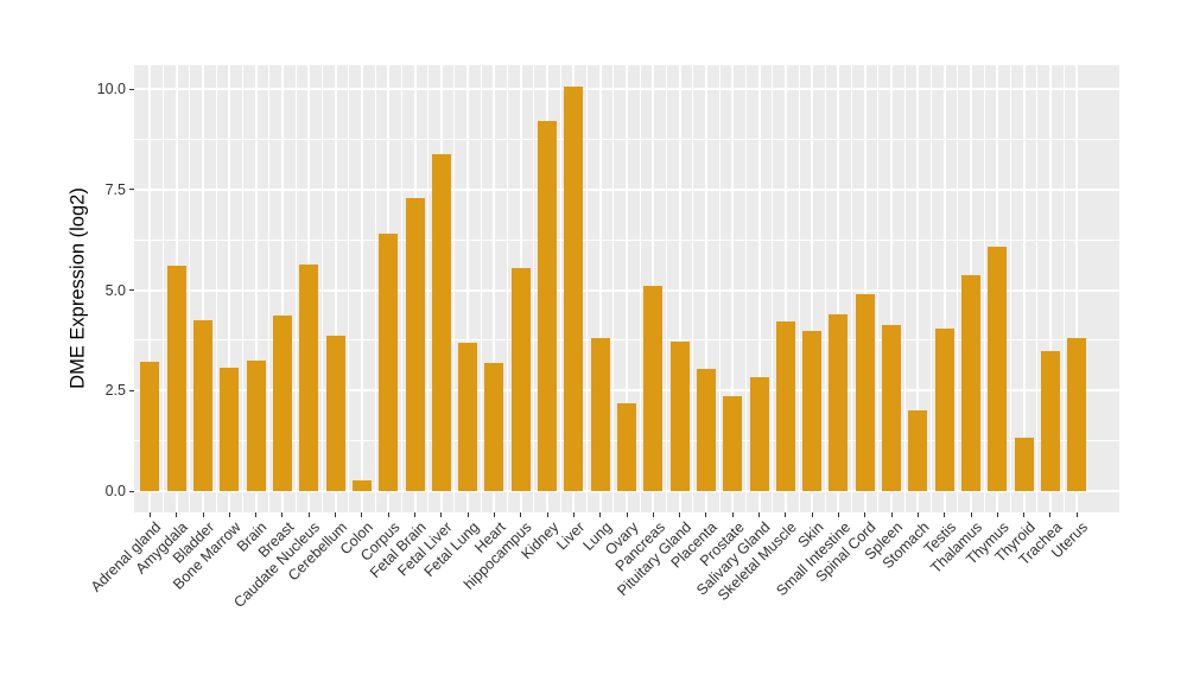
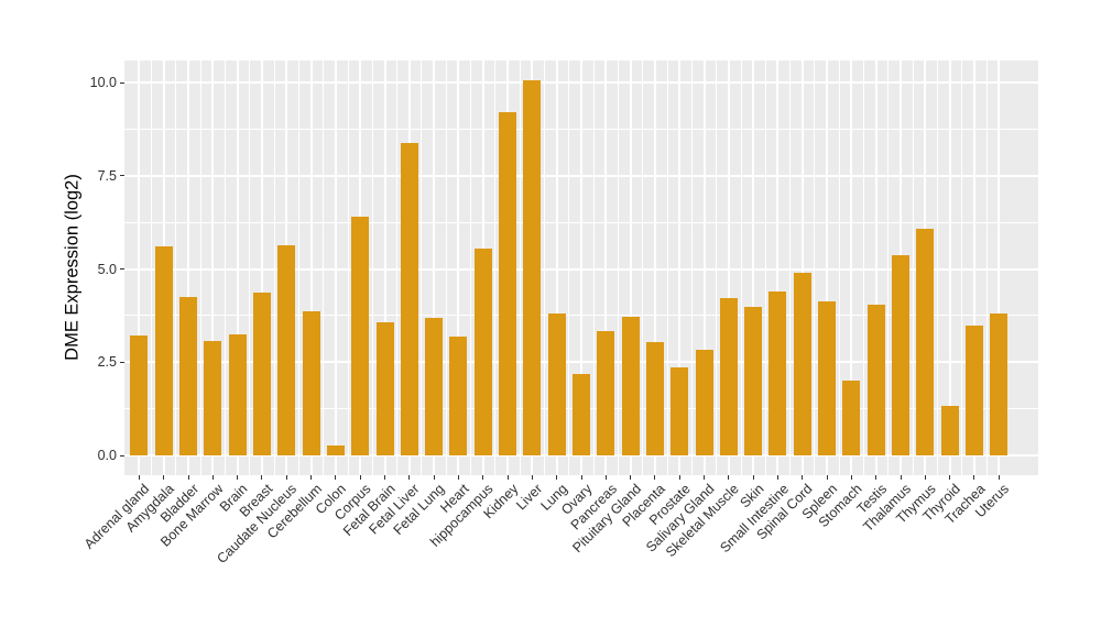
Fetal Brain: 7.3 -> 3.6
Pancreas: 5.1 -> 3.3
